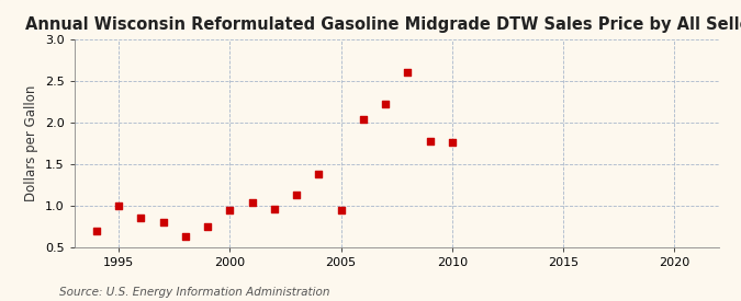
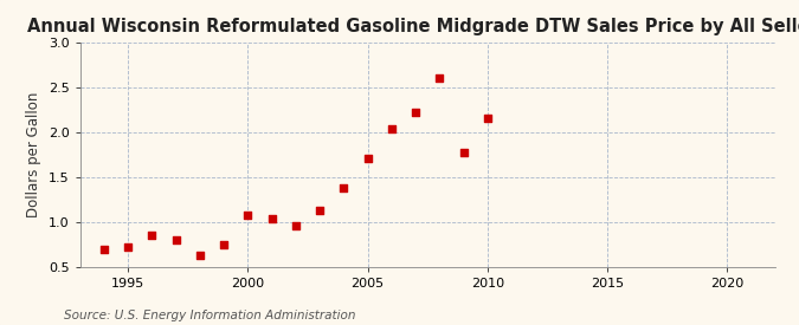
1995: 1.00 -> 0.72
2000: 0.94 -> 1.07
2005: 0.94 -> 1.70
2010: 1.76 -> 2.15
